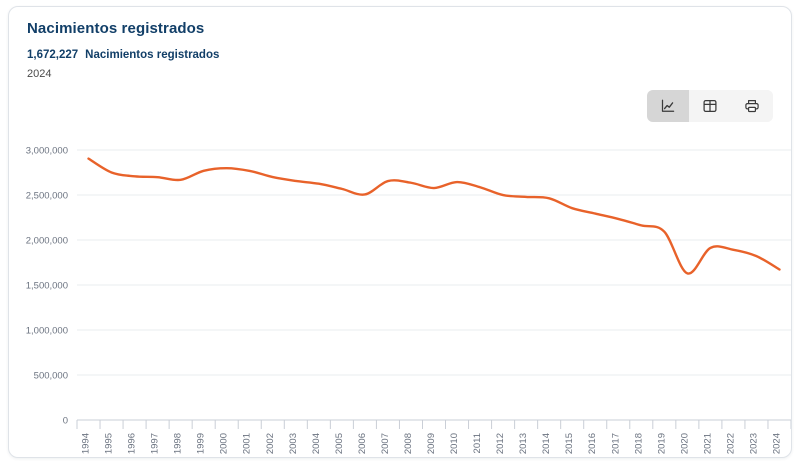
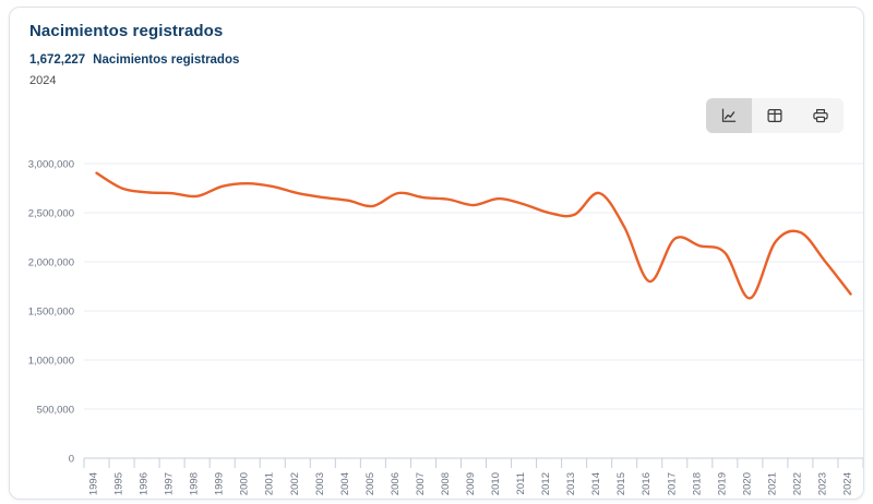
2006: 2500000 -> 2700000
2014: 2500000 -> 2700000
2016: 2300000 -> 1800000
2021: 1900000 -> 2200000
2022: 1900000 -> 2300000
2023: 1800000 -> 2000000
